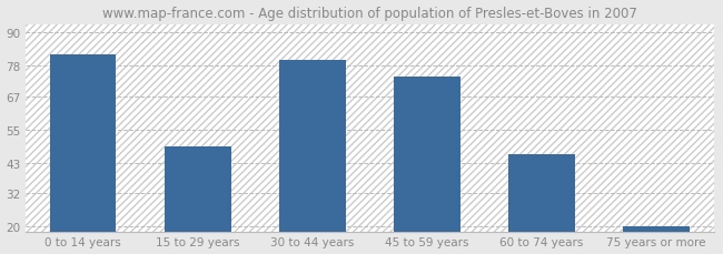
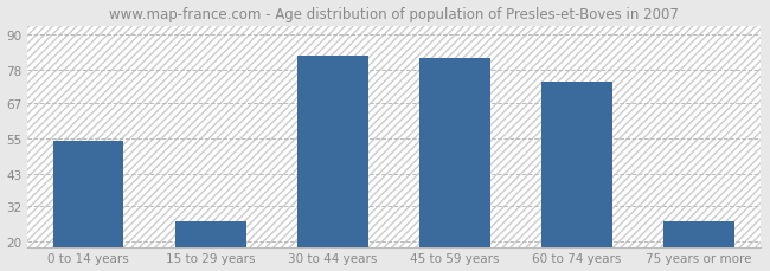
0 to 14 years: 82 -> 54
15 to 29 years: 49 -> 27
30 to 44 years: 80 -> 83
45 to 59 years: 74 -> 82
60 to 74 years: 46 -> 74
75 years or more: 20 -> 27
